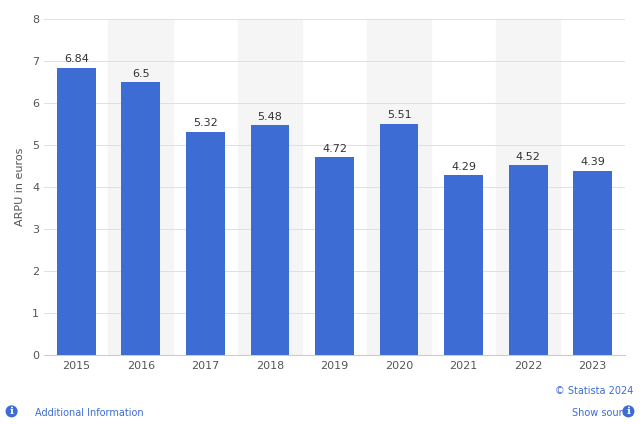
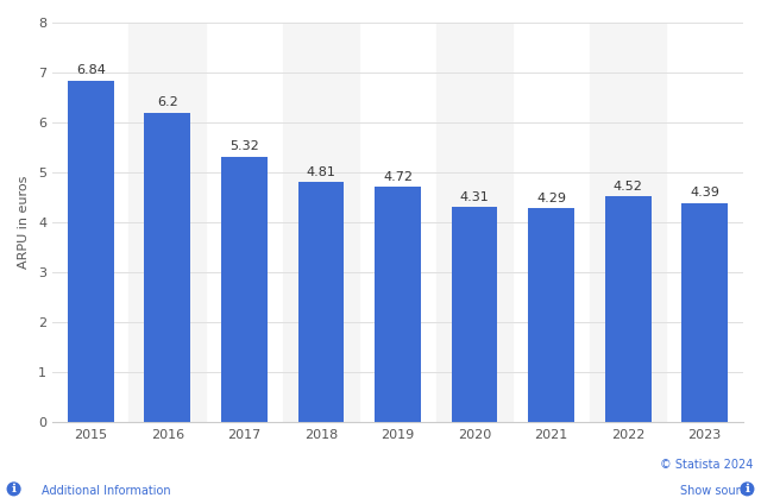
2016: 6.5 -> 6.2
2018: 5.48 -> 4.81
2020: 5.51 -> 4.31
